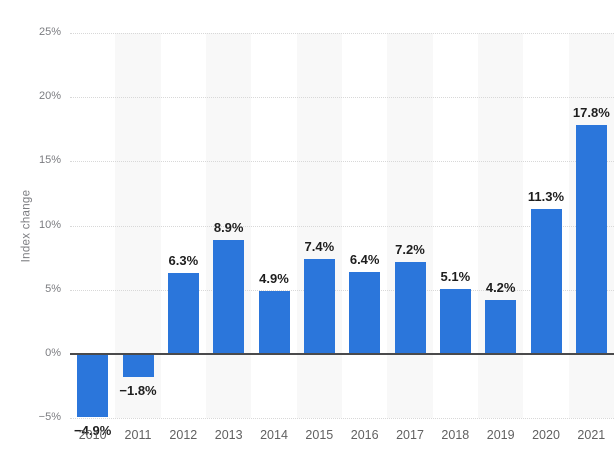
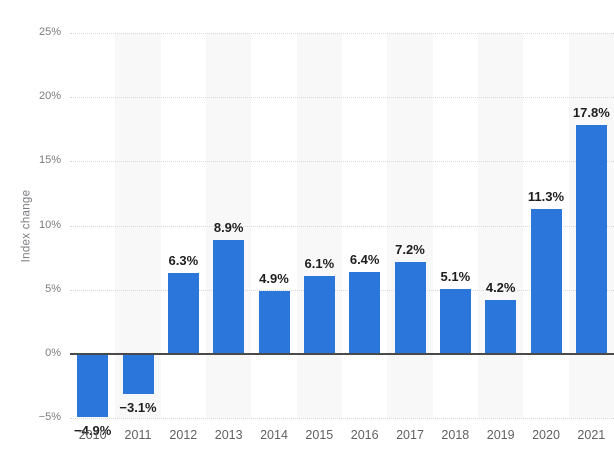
2011: −1.8% -> −3.1%
2015: 7.4% -> 6.1%
